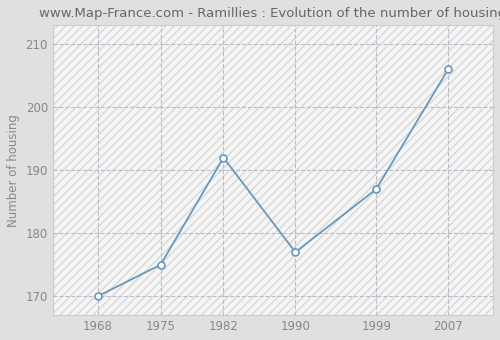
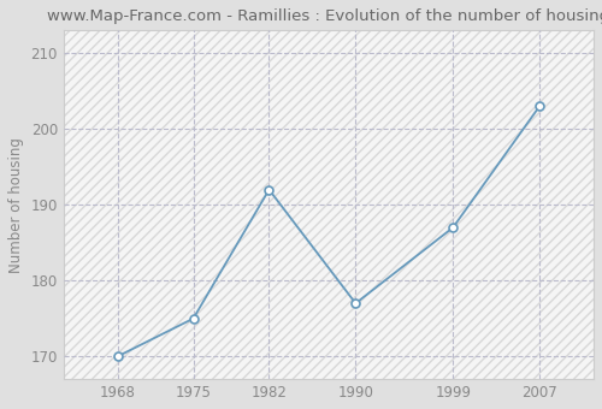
2007: 206 -> 203
